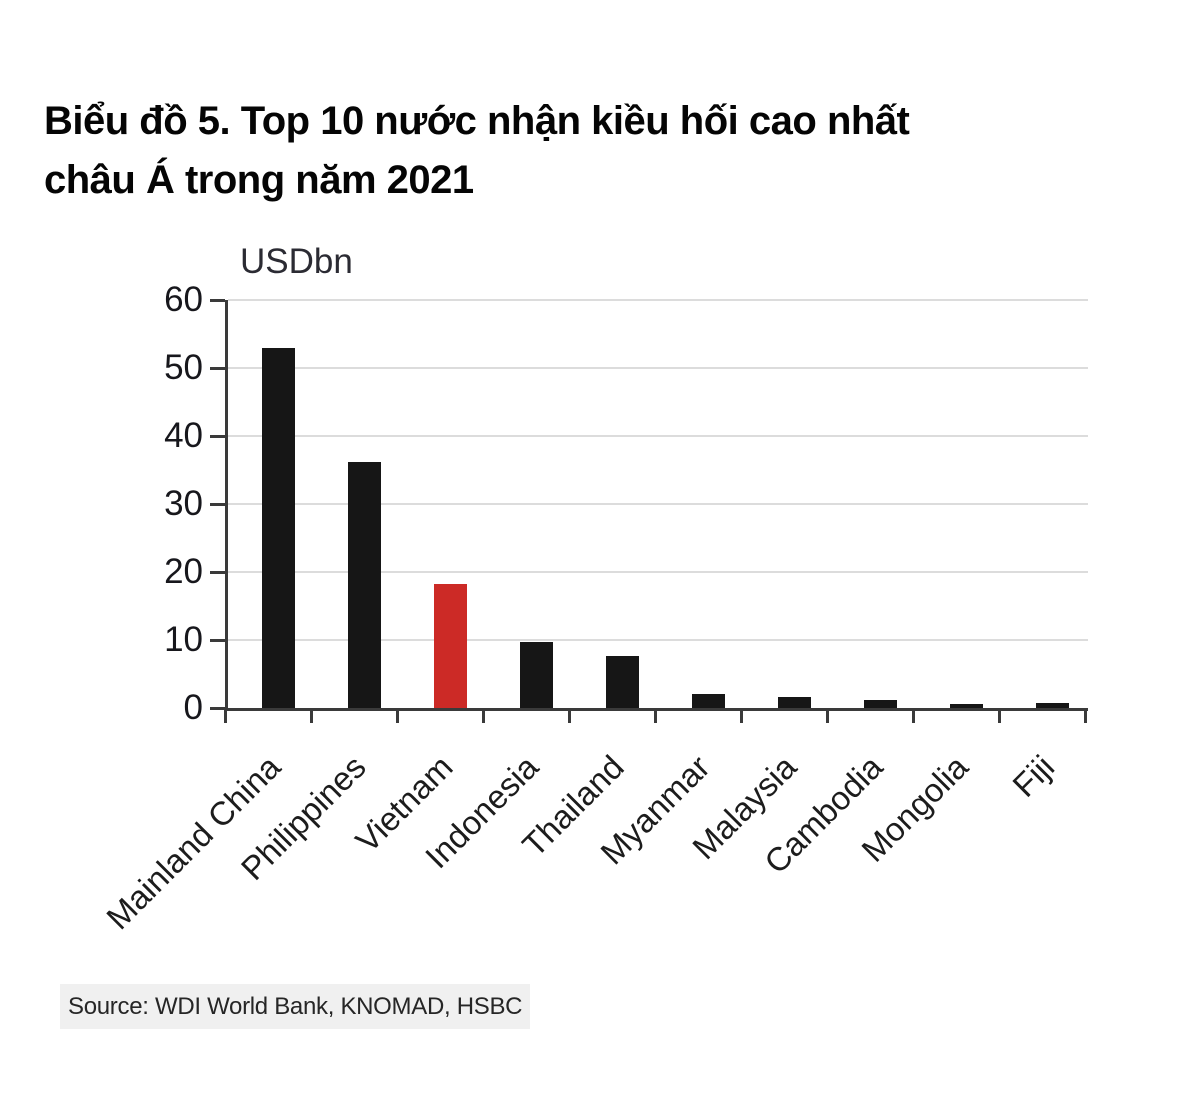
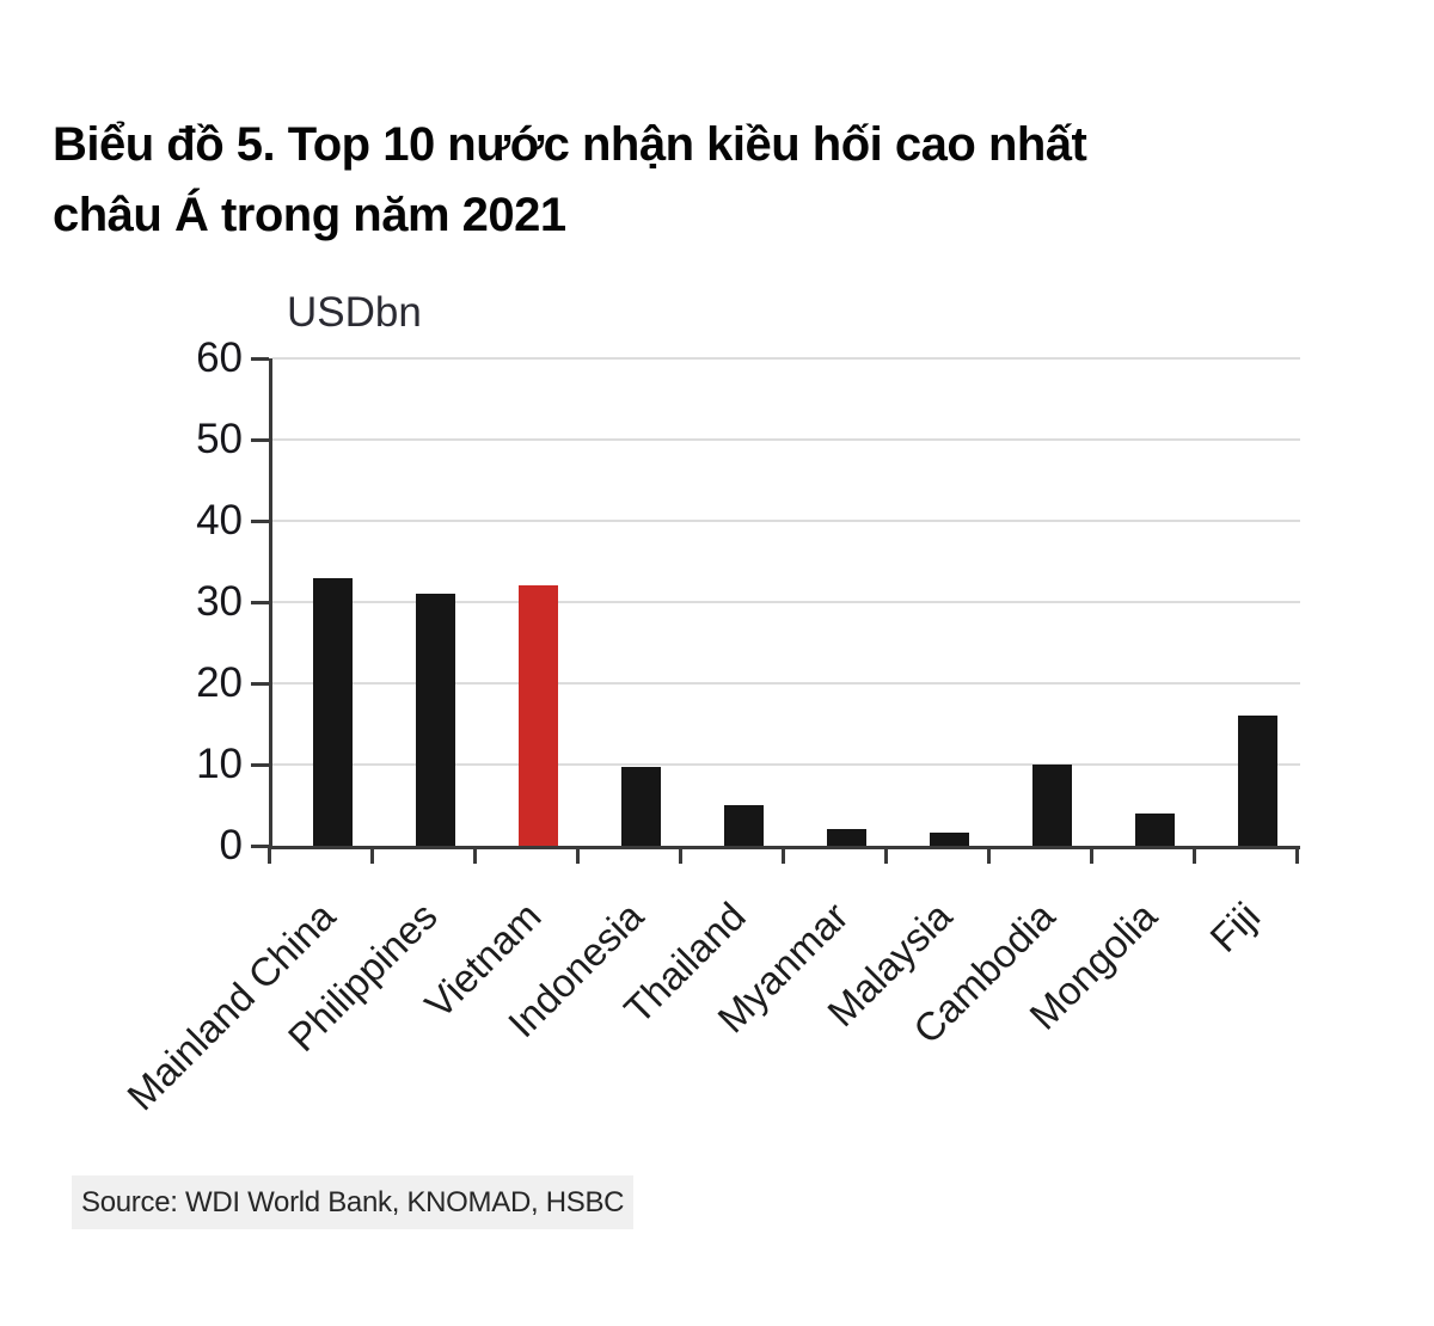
Mainland China: 53 -> 33
Philippines: 36 -> 31
Vietnam: 18 -> 32
Thailand: 8 -> 5
Cambodia: 1 -> 10
Mongolia: 1 -> 4
Fiji: 1 -> 16
